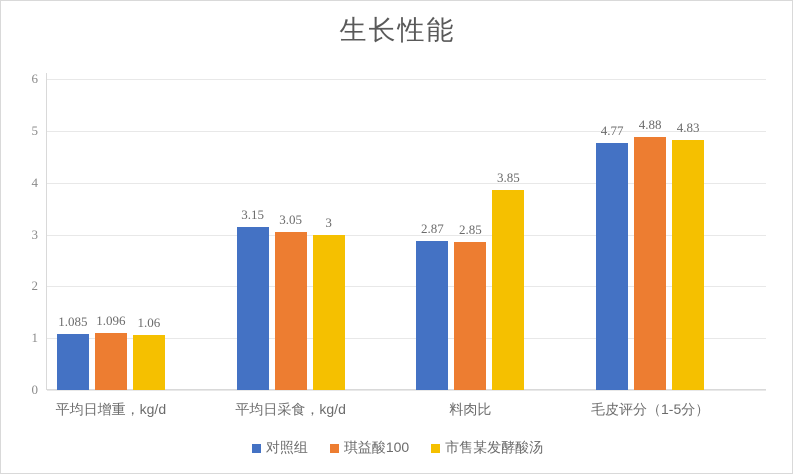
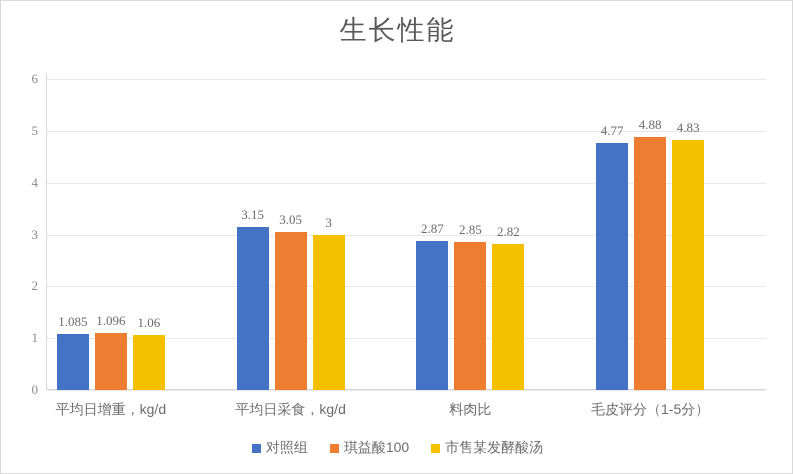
市售某发酵酸汤/料肉比: 3.85 -> 2.82
